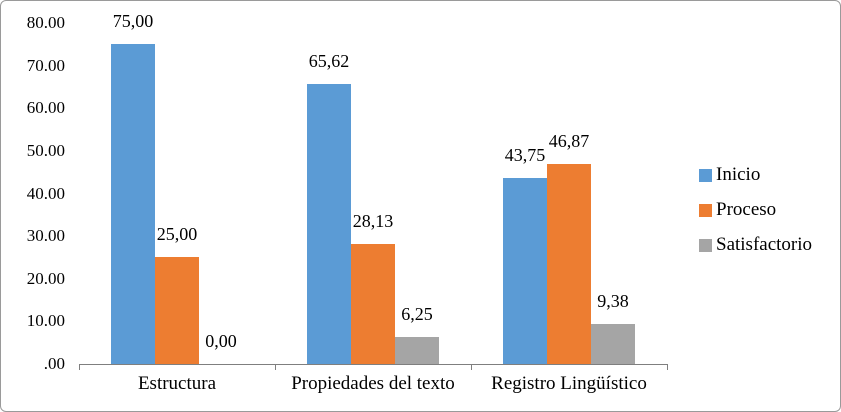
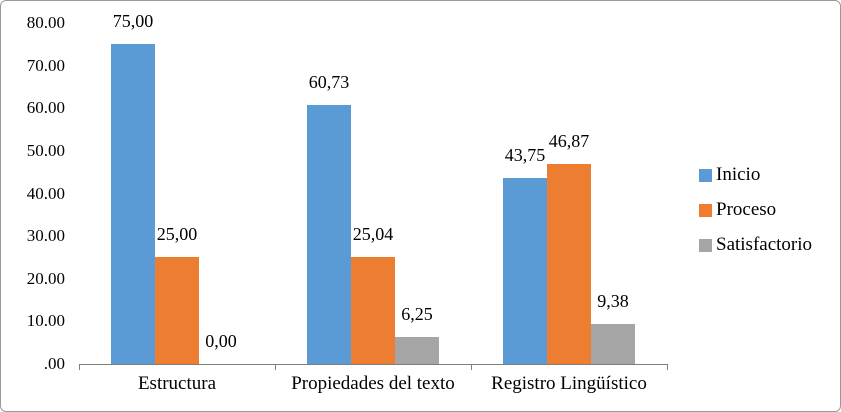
Inicio/Propiedades del texto: 65,62 -> 60,73
Proceso/Propiedades del texto: 28,13 -> 25,04
